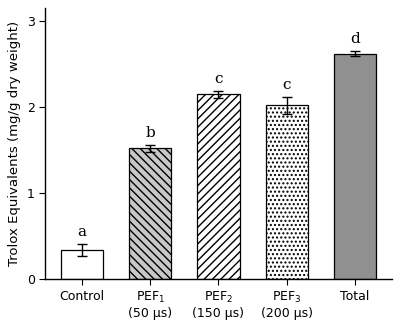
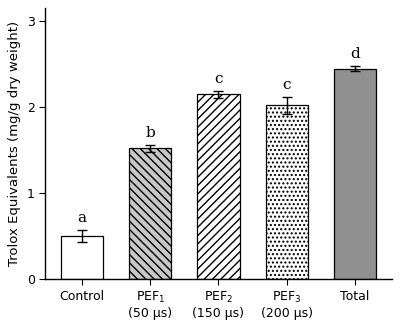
Control: 0.34 -> 0.50
Total: 2.62 -> 2.45
